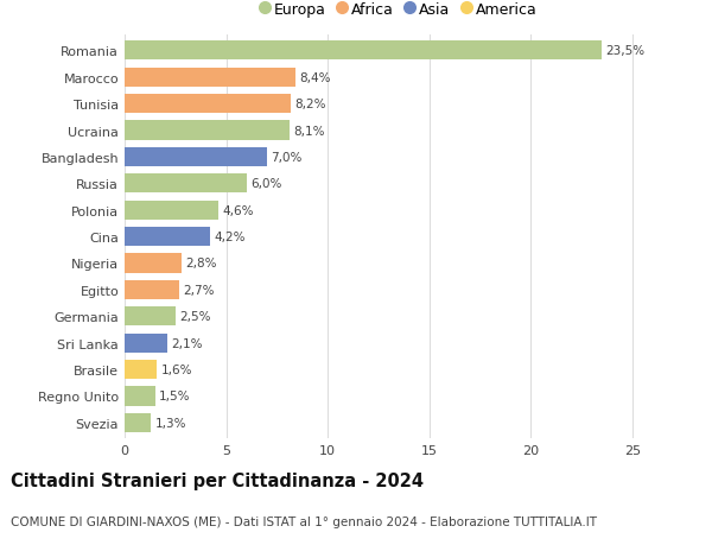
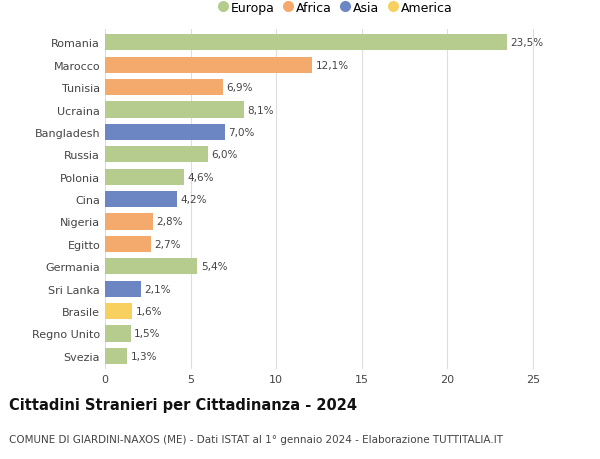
Marocco: 8,4% -> 12,1%
Tunisia: 8,2% -> 6,9%
Germania: 2,5% -> 5,4%
